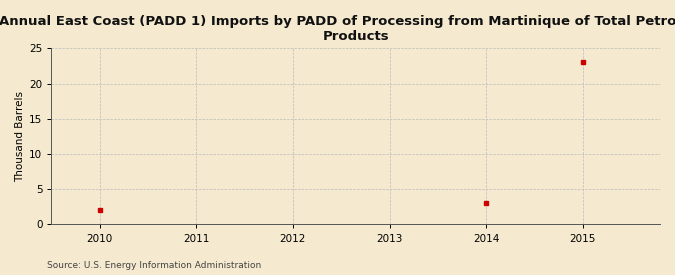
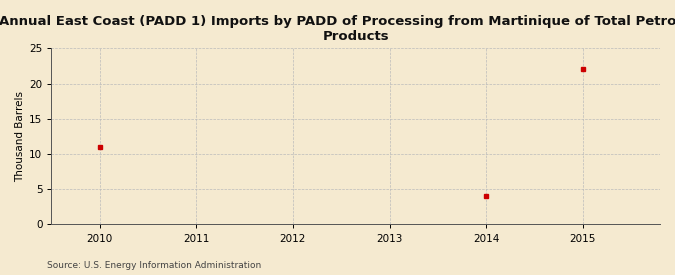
2010: 2 -> 11
2014: 3 -> 4
2015: 23 -> 22
